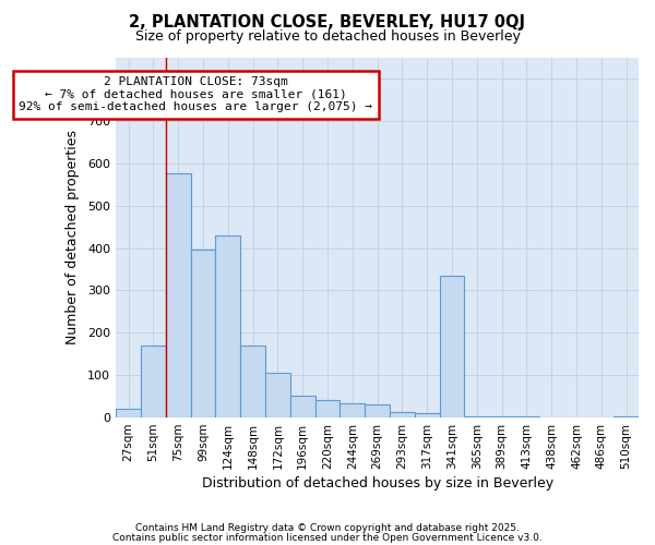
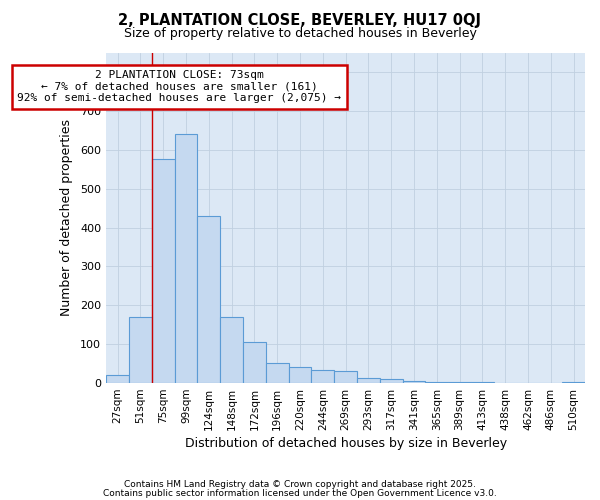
99sqm: 395 -> 640
341sqm: 335 -> 5
